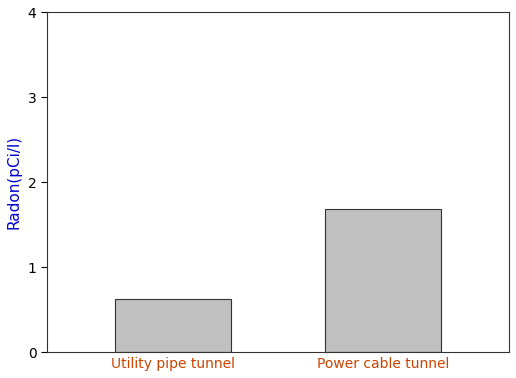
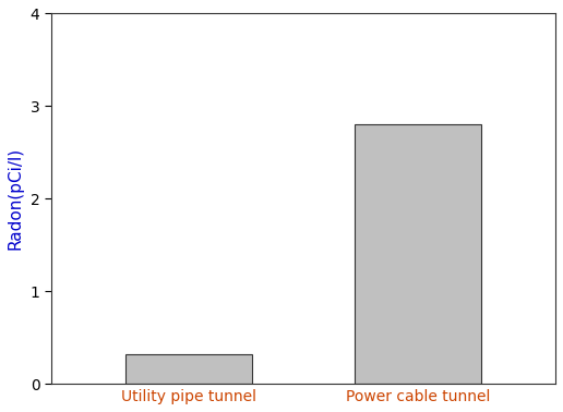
Utility pipe tunnel: 0.63 -> 0.32
Power cable tunnel: 1.68 -> 2.80
